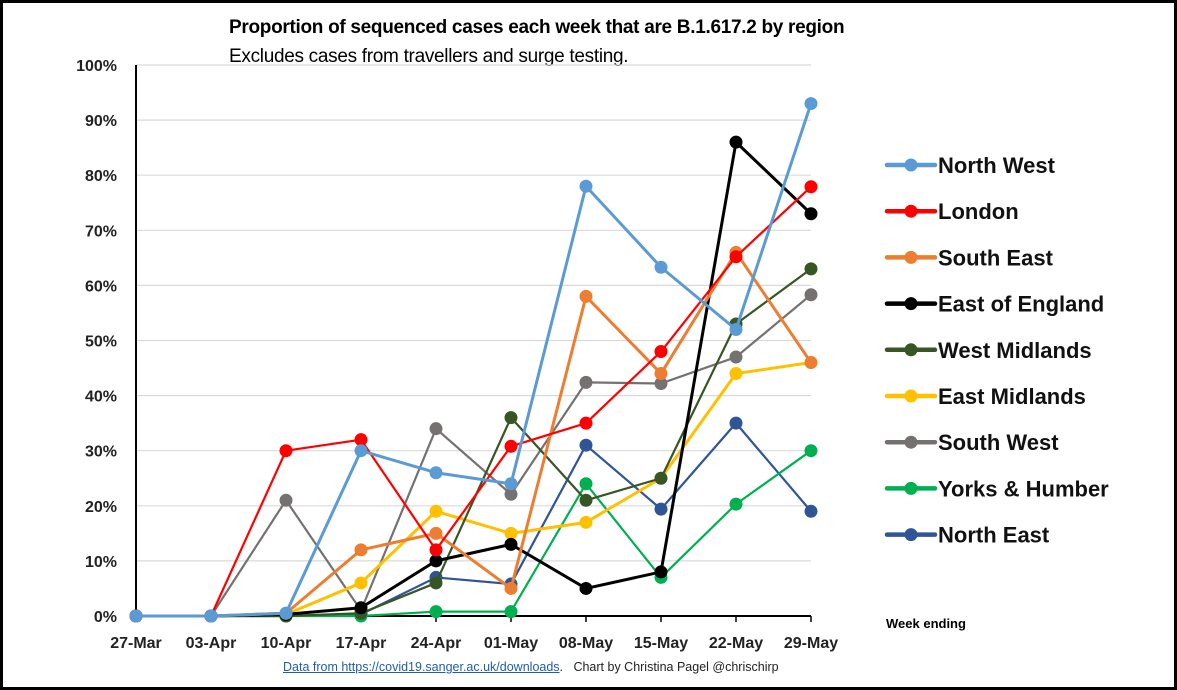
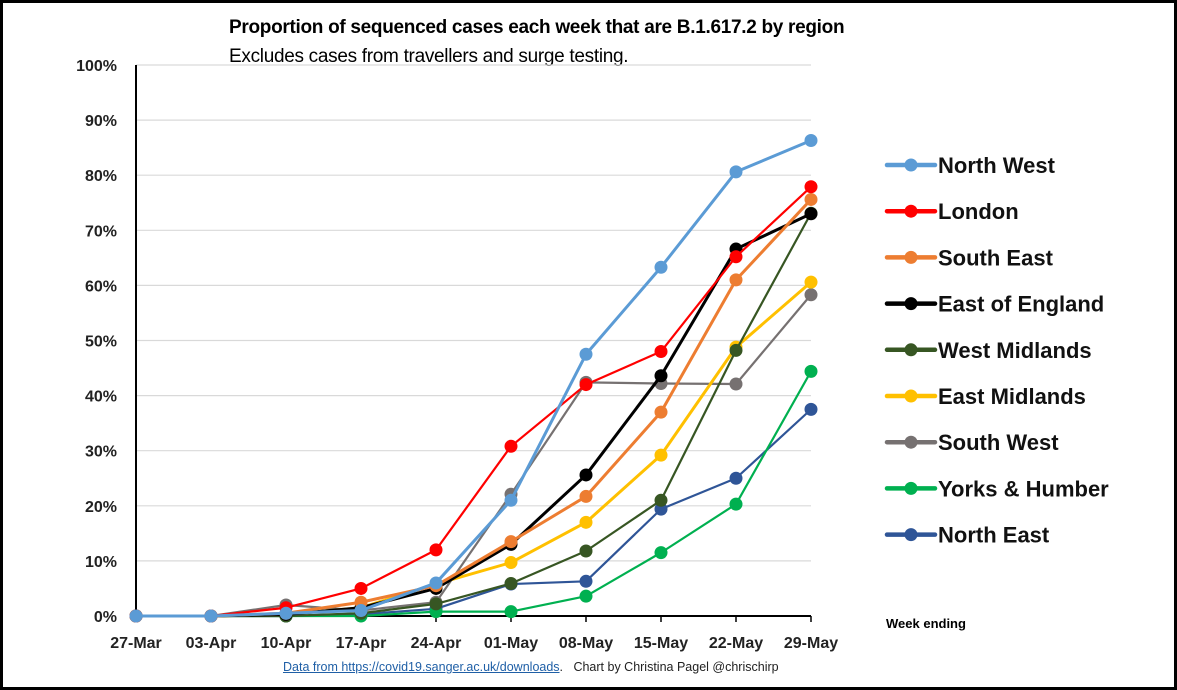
London/10-Apr: 30% -> 2%
South West/10-Apr: 21% -> 2%
North West/17-Apr: 30% -> 1%
London/17-Apr: 32% -> 5%
South East/17-Apr: 12% -> 2%
East Midlands/17-Apr: 6% -> 2%
North West/24-Apr: 26% -> 6%
South East/24-Apr: 15% -> 6%
East of England/24-Apr: 10% -> 5%
West Midlands/24-Apr: 6% -> 2%
East Midlands/24-Apr: 19% -> 6%
South West/24-Apr: 34% -> 2%
North East/24-Apr: 7% -> 1%
North West/01-May: 24% -> 21%
South East/01-May: 5% -> 14%
West Midlands/01-May: 36% -> 6%
East Midlands/01-May: 15% -> 10%
North West/08-May: 78% -> 48%
London/08-May: 35% -> 42%
South East/08-May: 58% -> 22%
East of England/08-May: 5% -> 26%
West Midlands/08-May: 21% -> 12%
Yorks & Humber/08-May: 24% -> 4%
North East/08-May: 31% -> 6%
South East/15-May: 44% -> 37%
East of England/15-May: 8% -> 44%
West Midlands/15-May: 25% -> 21%
East Midlands/15-May: 25% -> 29%
Yorks & Humber/15-May: 7% -> 12%
North West/22-May: 52% -> 81%
South East/22-May: 66% -> 61%
East of England/22-May: 86% -> 67%
West Midlands/22-May: 53% -> 48%
East Midlands/22-May: 44% -> 49%
South West/22-May: 47% -> 42%
North East/22-May: 35% -> 25%
North West/29-May: 93% -> 86%
South East/29-May: 46% -> 76%
West Midlands/29-May: 63% -> 73%
East Midlands/29-May: 46% -> 61%
Yorks & Humber/29-May: 30% -> 44%
North East/29-May: 19% -> 38%
